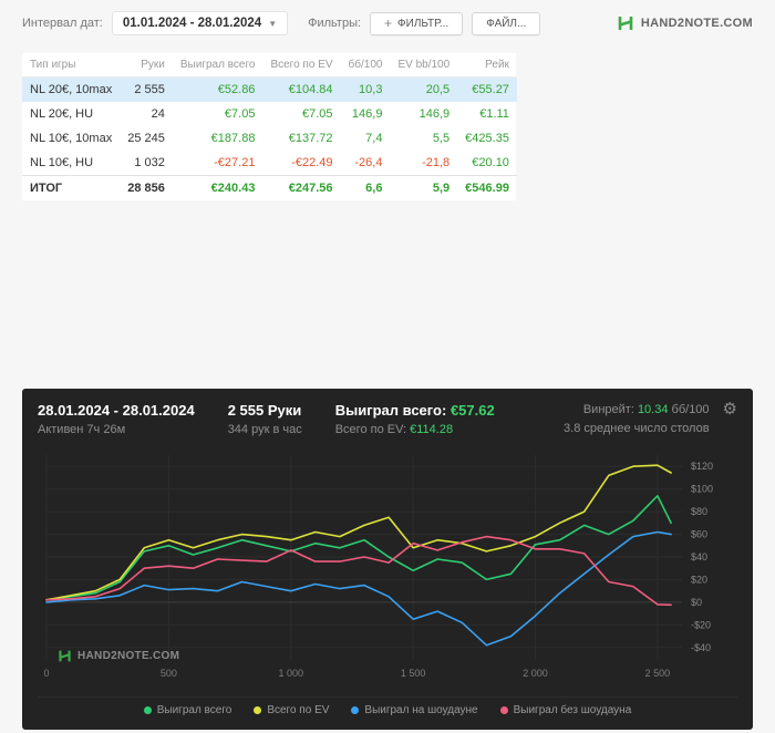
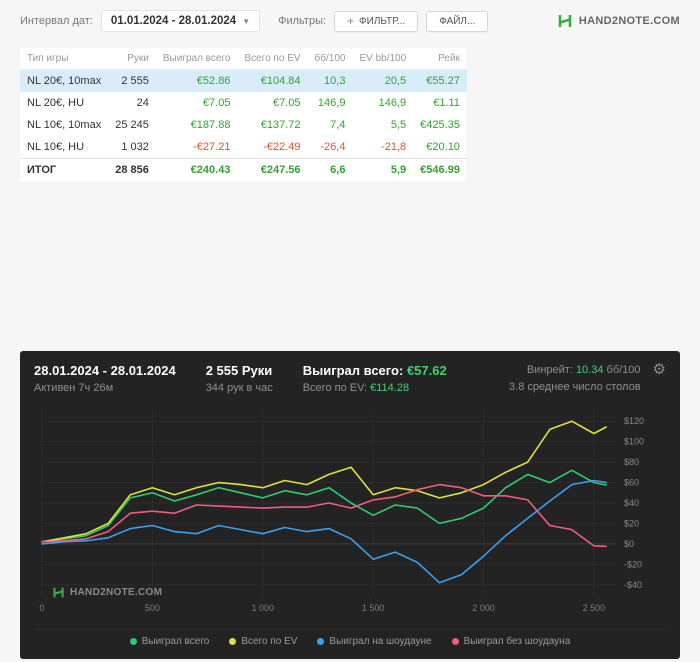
Выиграл на шоудауне/500: $11 -> $18
Выиграл без шоудауна/1000: $46 -> $35
Выиграл без шоудауна/1500: $52 -> $43
Выиграл всего/2000: $51 -> $35
Выиграл всего/2500: $94 -> $60
Всего по EV/2500: $121 -> $108
Выиграл всего/2555: $70 -> $58
